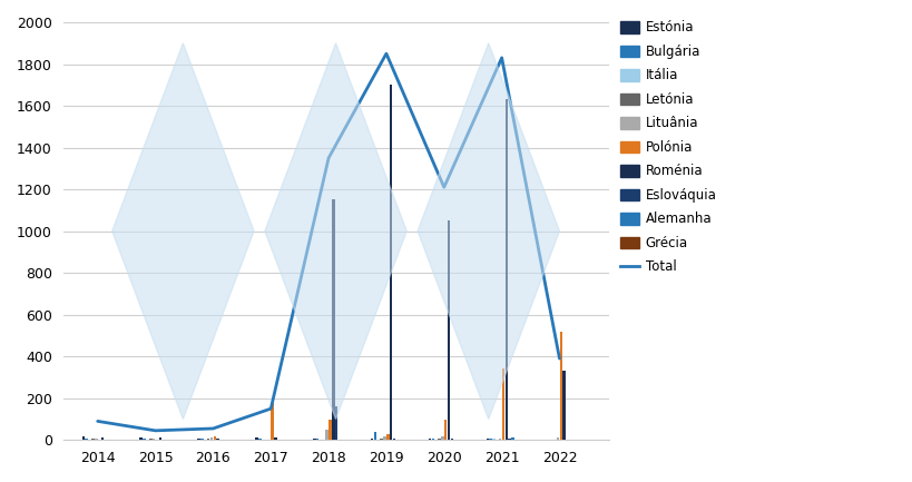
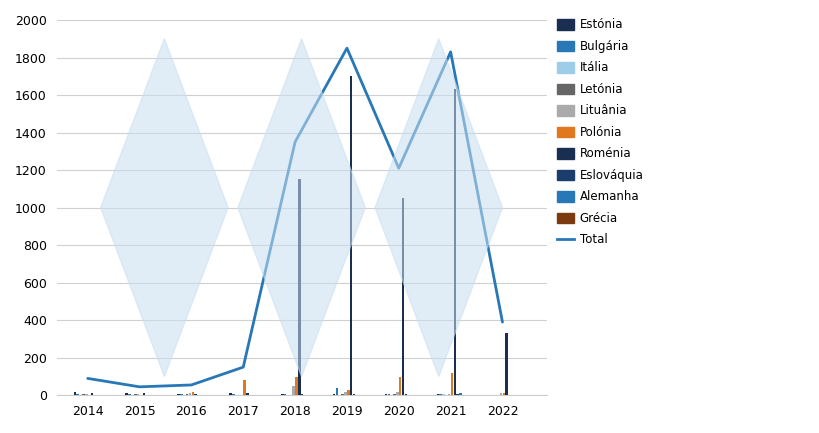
Polónia/2017: 180 -> 80
Eslováquia/2018: 160 -> 0
Polónia/2021: 340 -> 120
Polónia/2022: 520 -> 10
